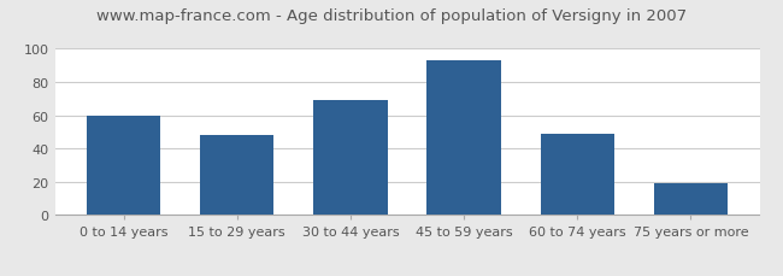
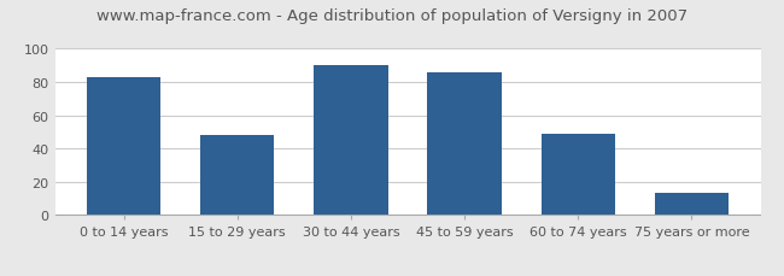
0 to 14 years: 60 -> 83
30 to 44 years: 69 -> 90
45 to 59 years: 93 -> 86
75 years or more: 19 -> 13
